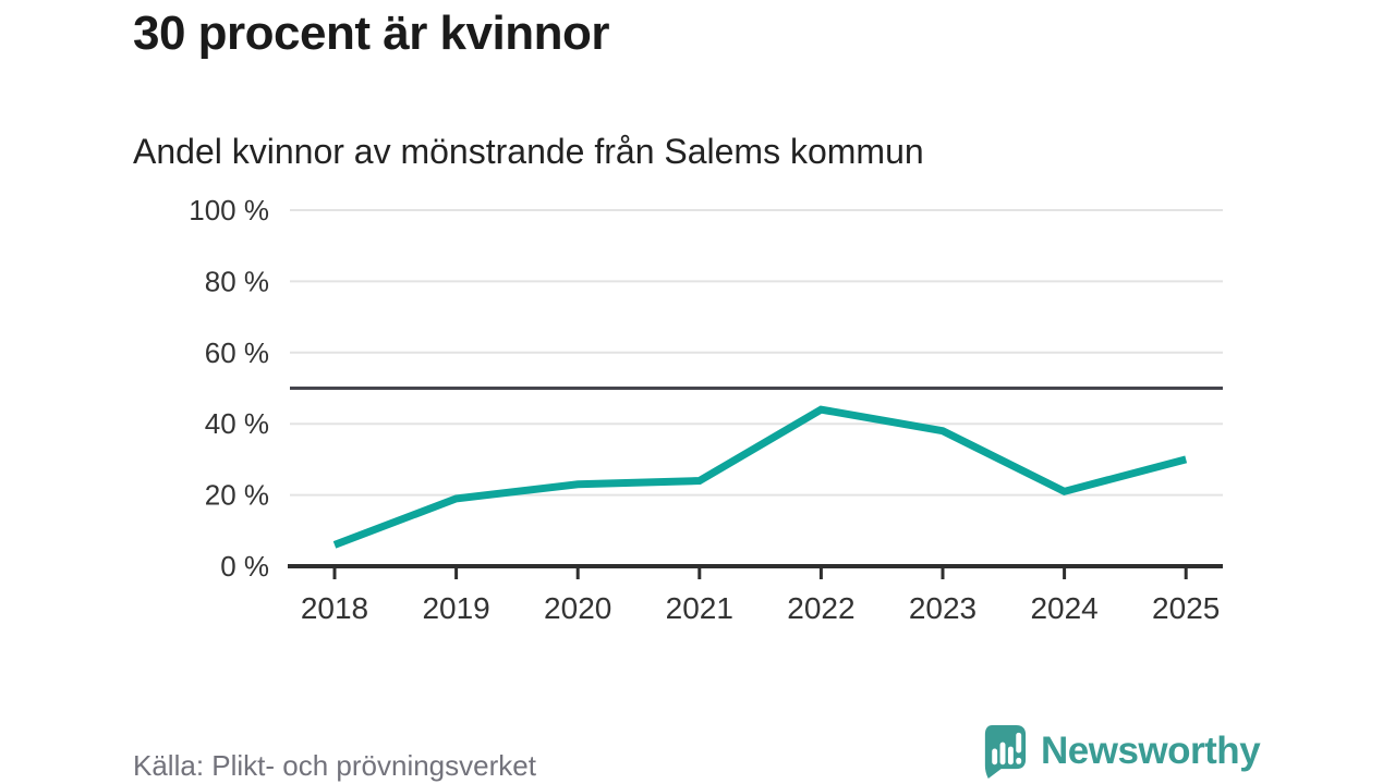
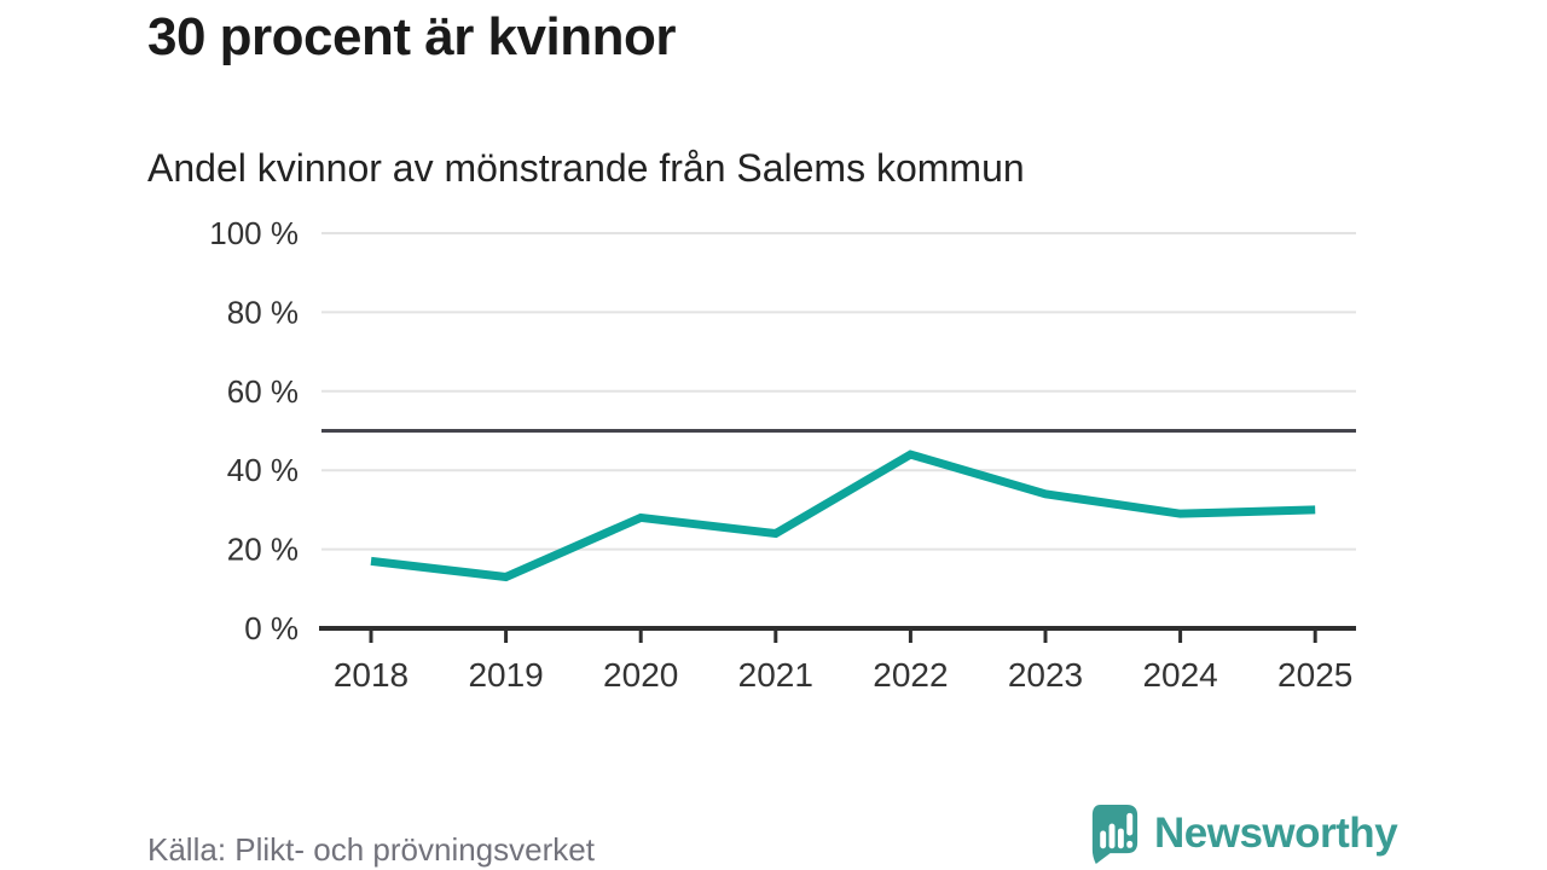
2018: 6% -> 17%
2019: 19% -> 13%
2020: 23% -> 28%
2023: 38% -> 34%
2024: 21% -> 29%
